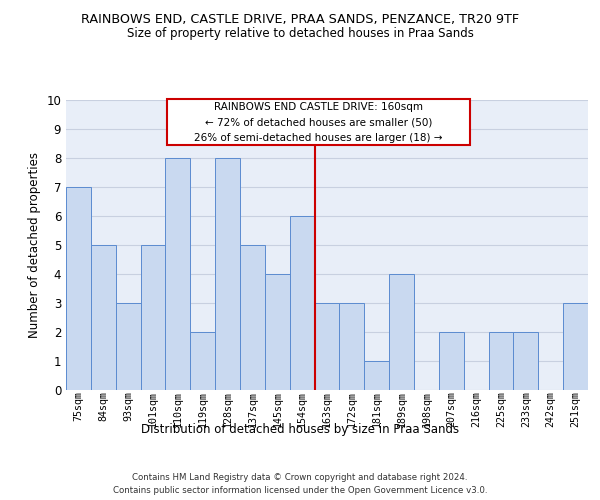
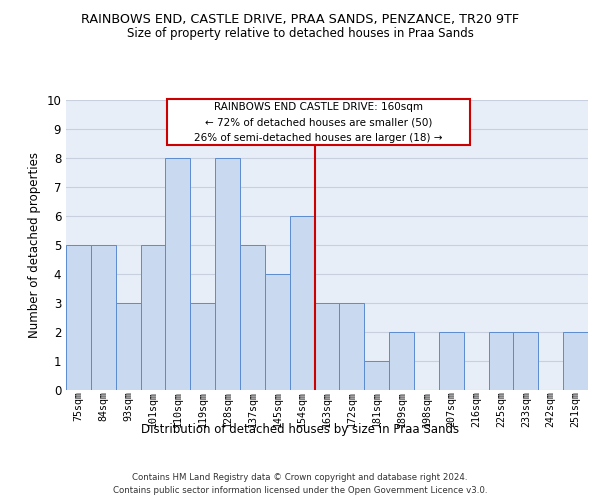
75sqm: 7 -> 5
119sqm: 2 -> 3
189sqm: 4 -> 2
251sqm: 3 -> 2
